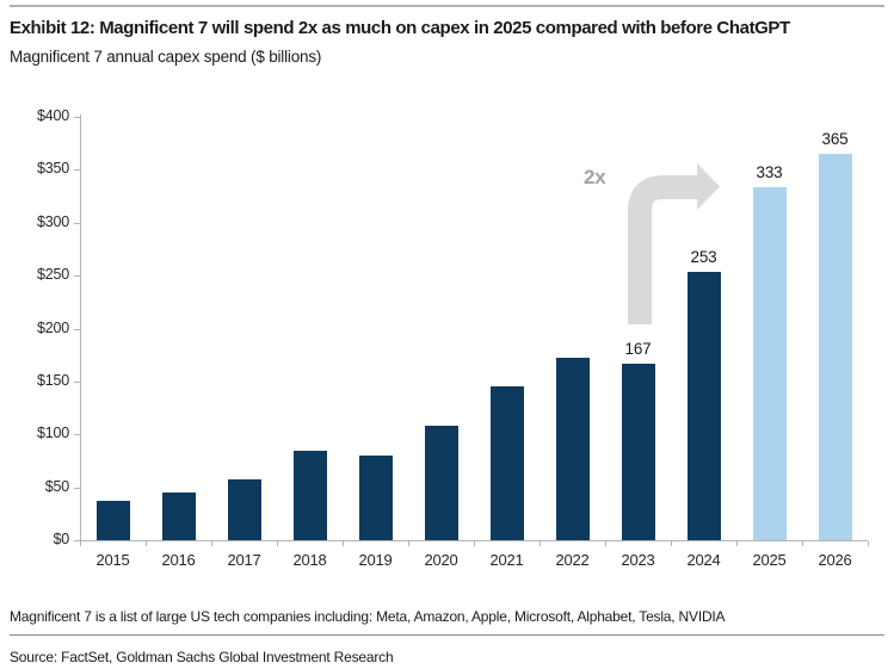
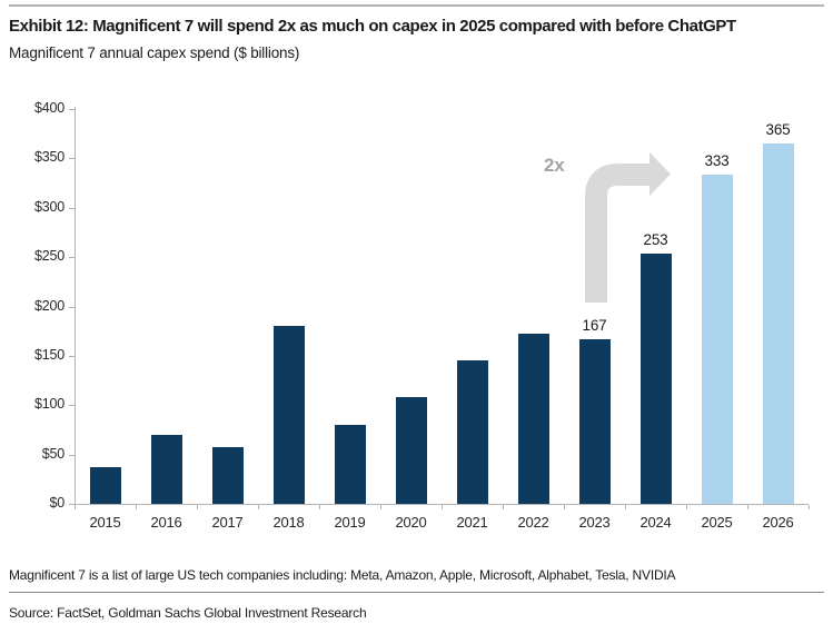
2016: $40 -> $70
2018: $80 -> $180
